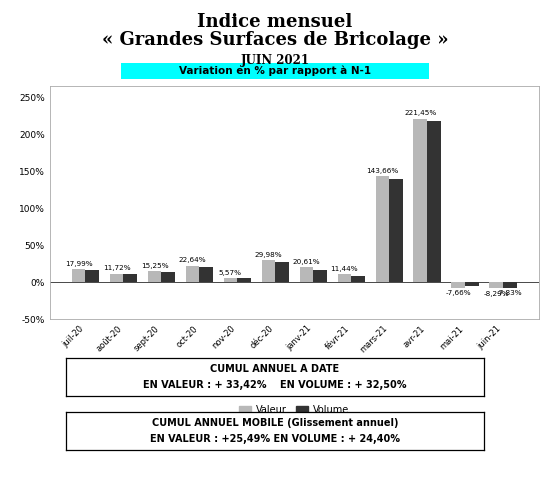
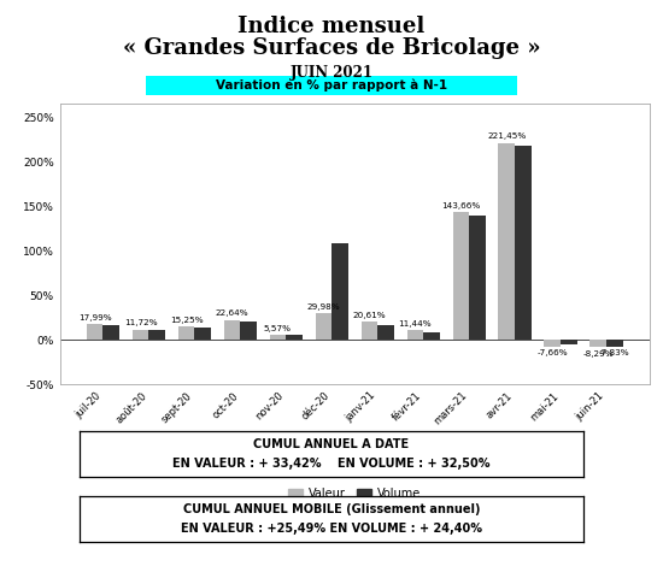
Volume/déc-20: 27% -> 108%
